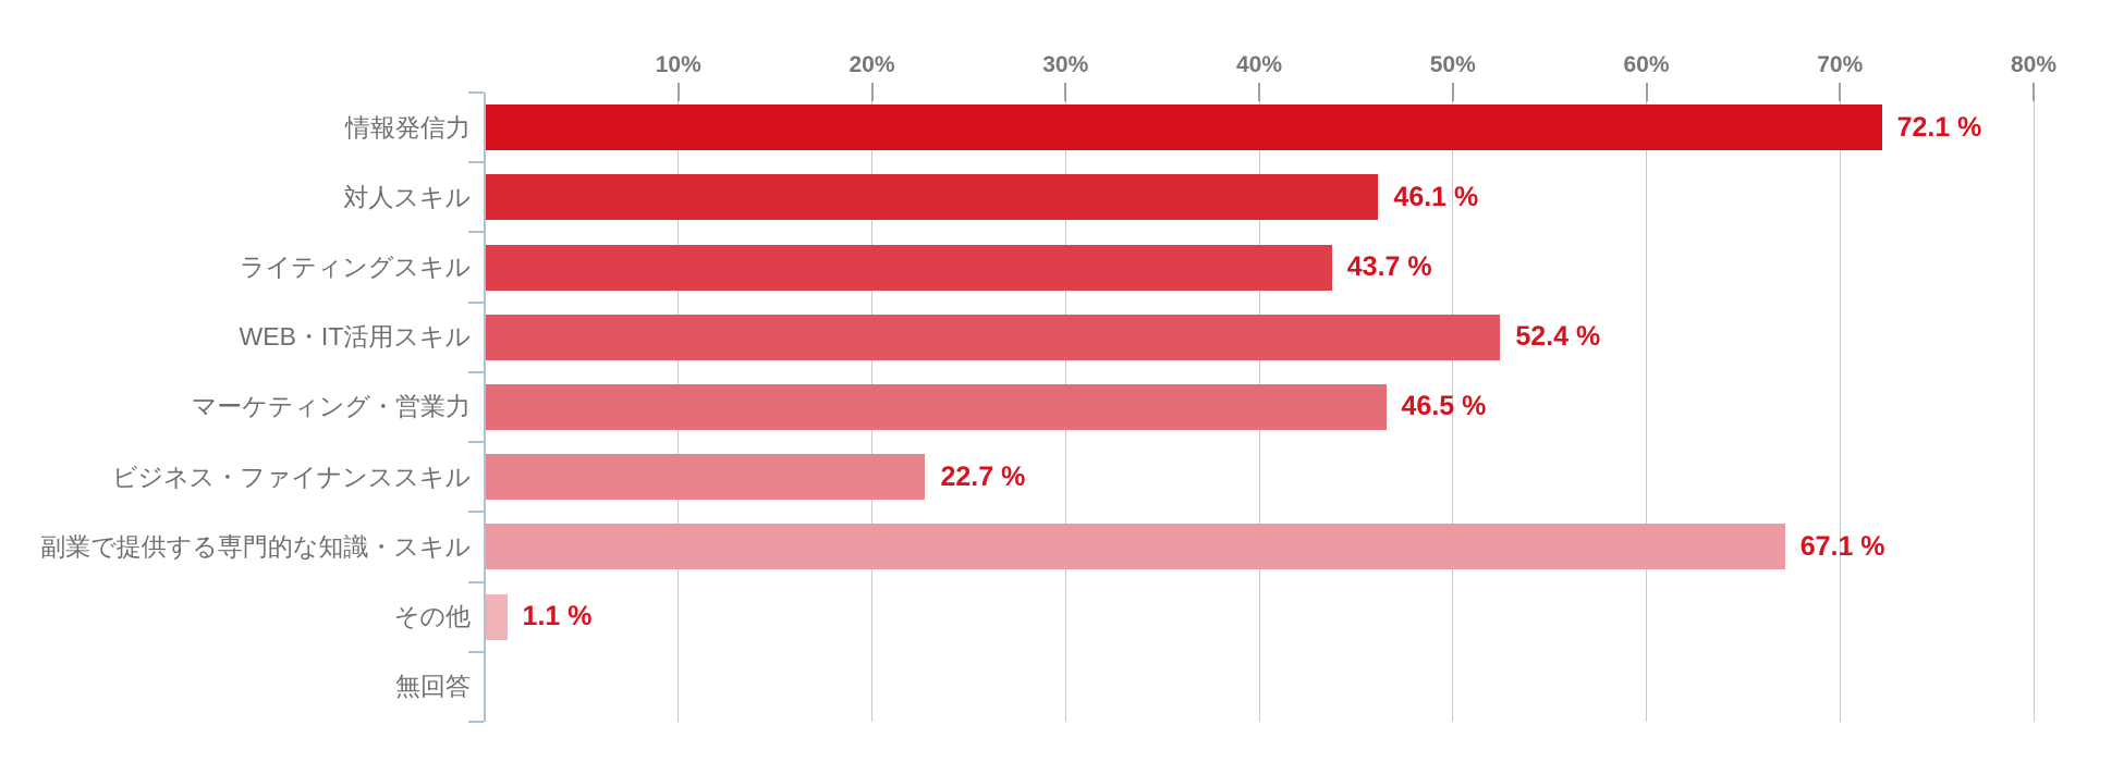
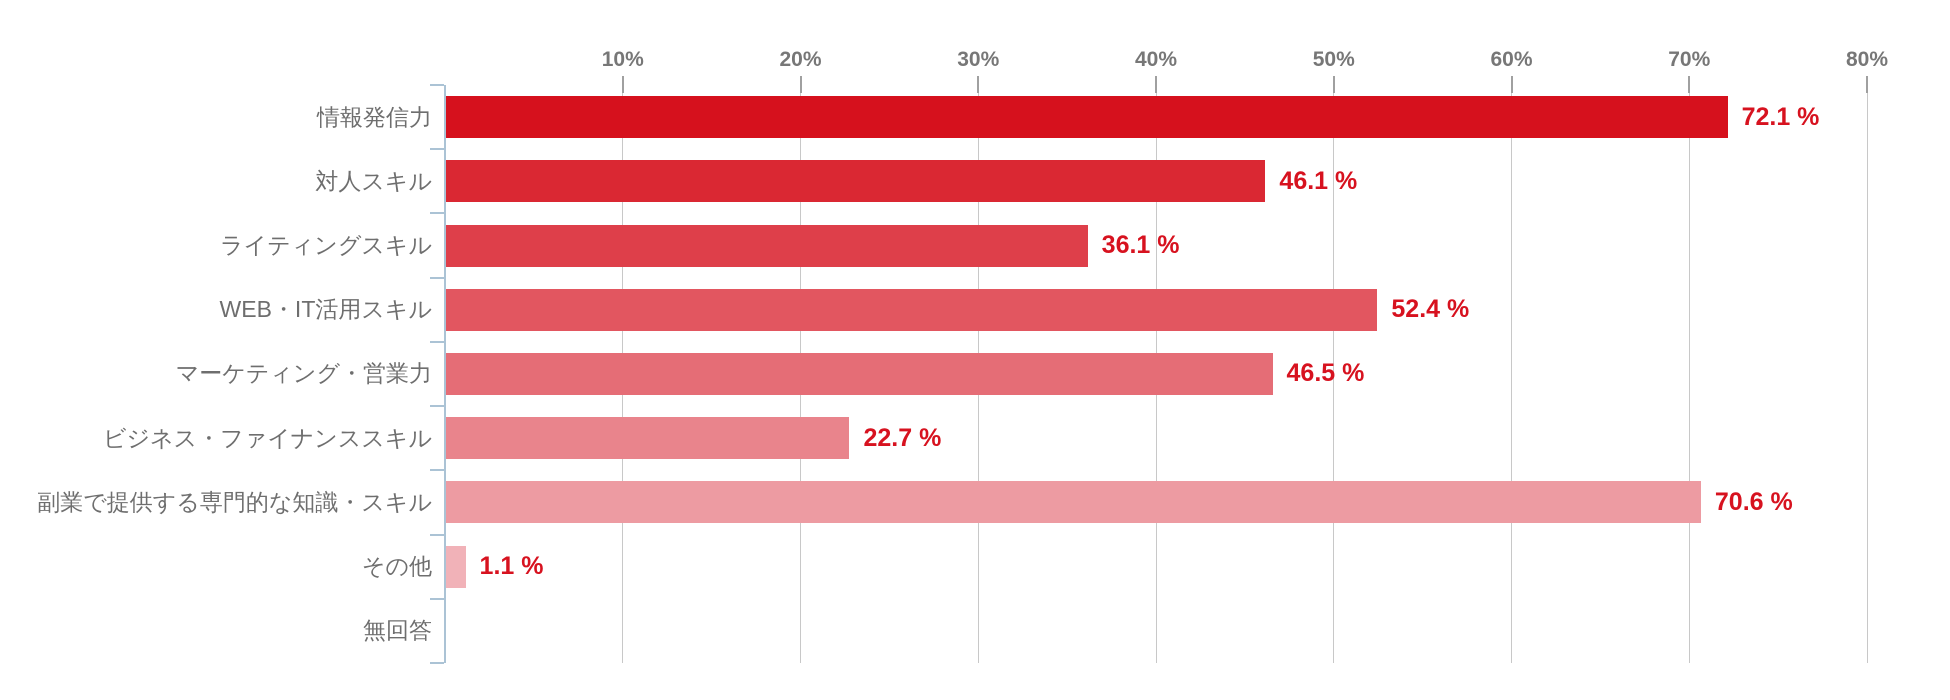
ライティングスキル: 43.7 -> 36.1
副業で提供する専門的な知識・スキル: 67.1 -> 70.6
